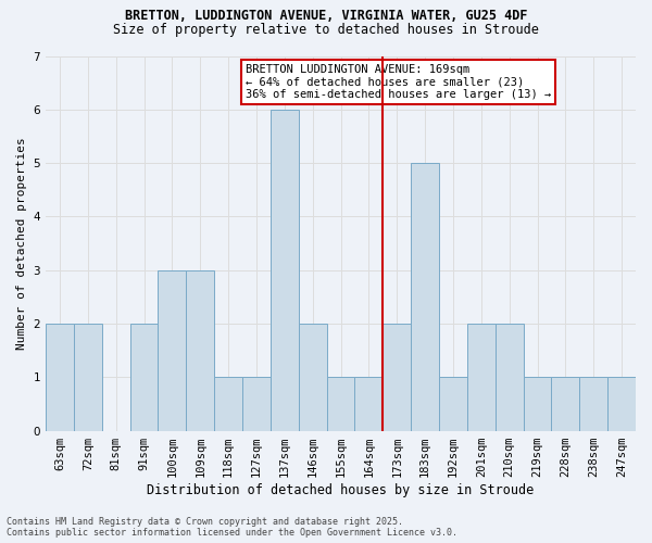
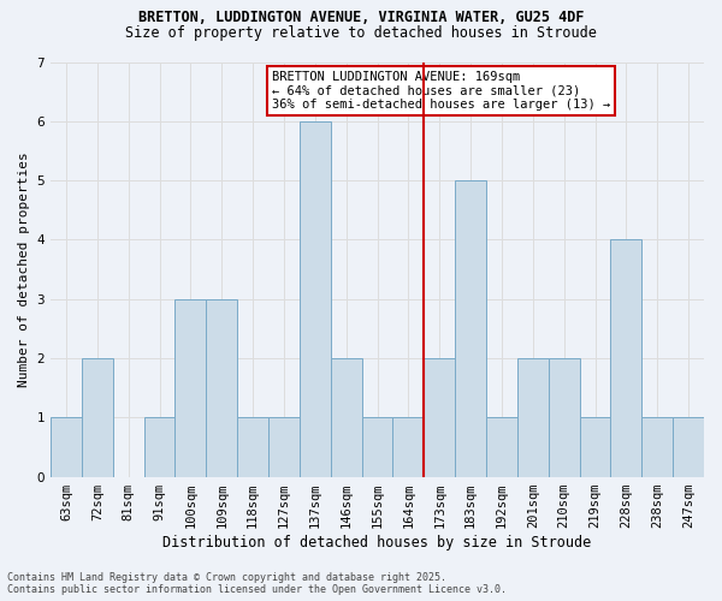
63sqm: 2 -> 1
91sqm: 2 -> 1
228sqm: 1 -> 4
